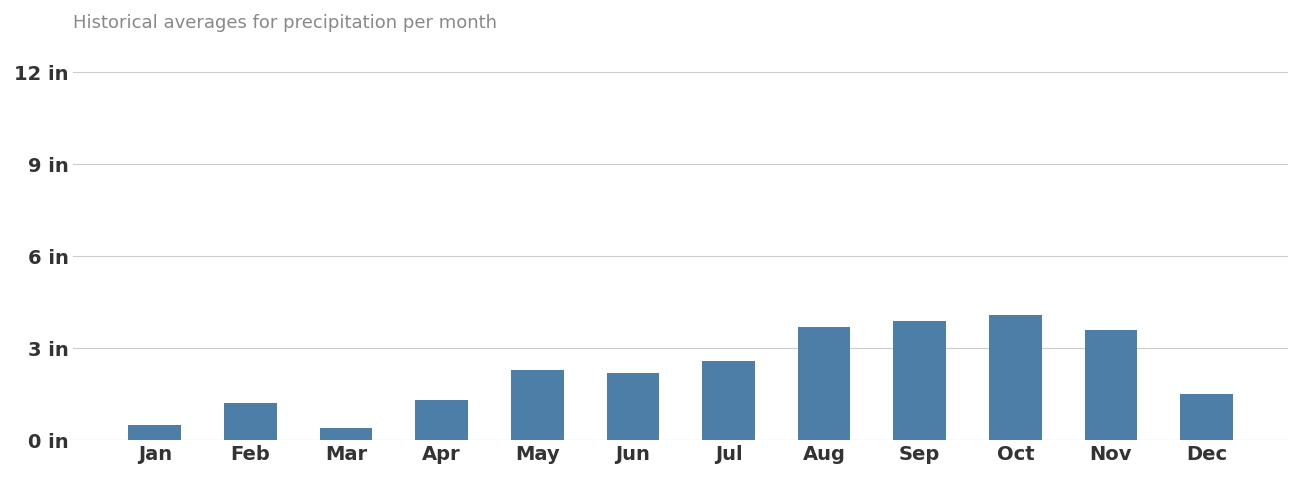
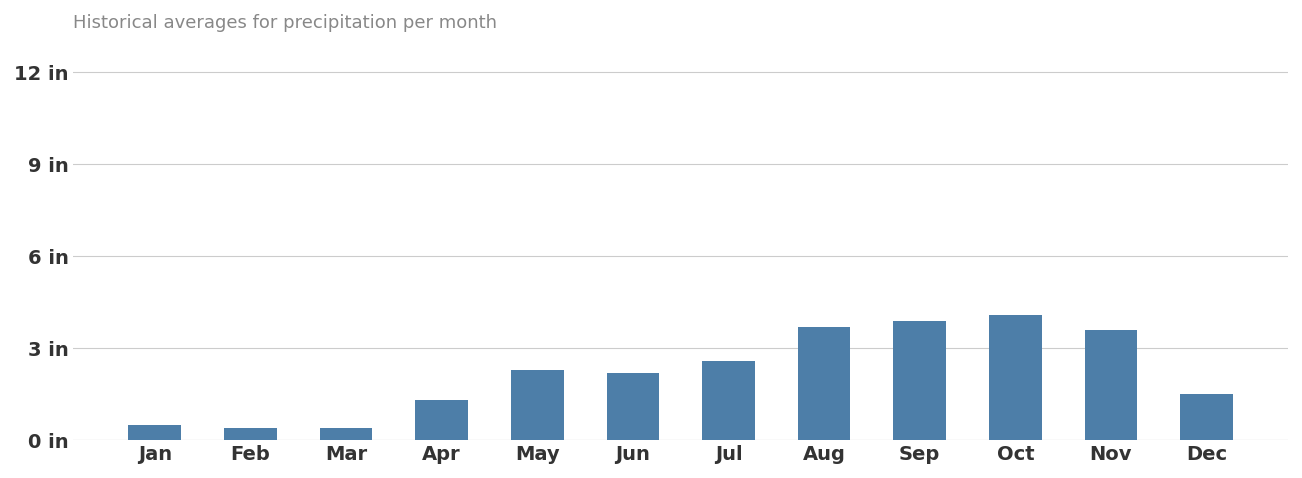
Feb: 1.2 in -> 0.4 in
